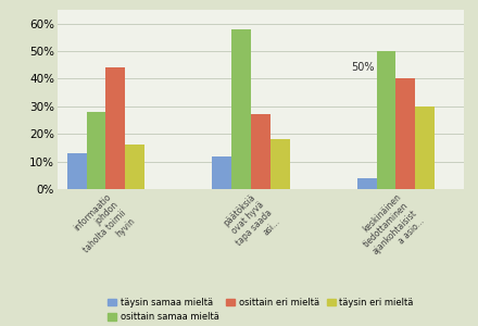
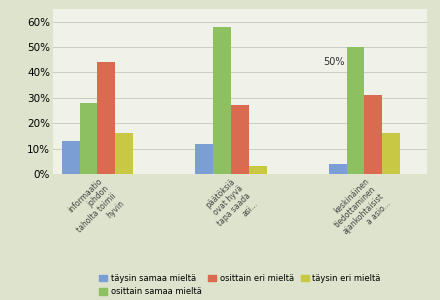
täysin eri mieltä/päätöksiä ovat hyvä tapa saada asi...: 18% -> 3%
osittain eri mieltä/keskinäinen tiedottaminen ajankohtaisist a asio...: 40% -> 31%
täysin eri mieltä/keskinäinen tiedottaminen ajankohtaisist a asio...: 30% -> 16%
